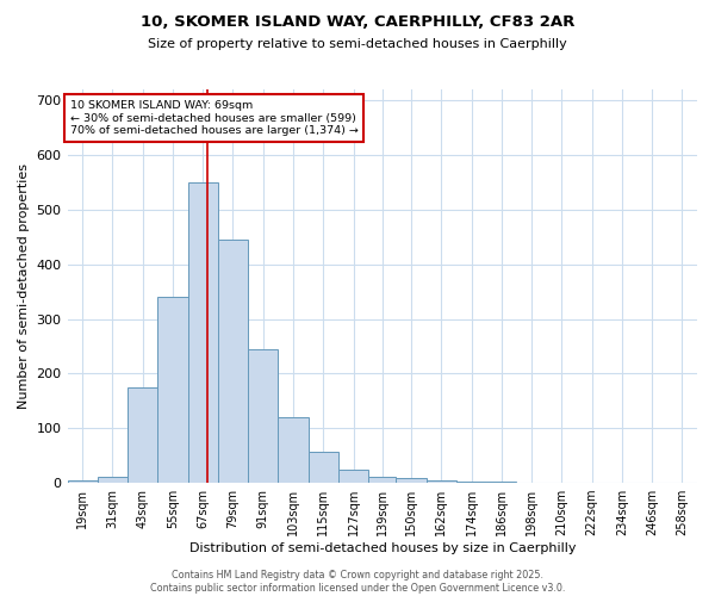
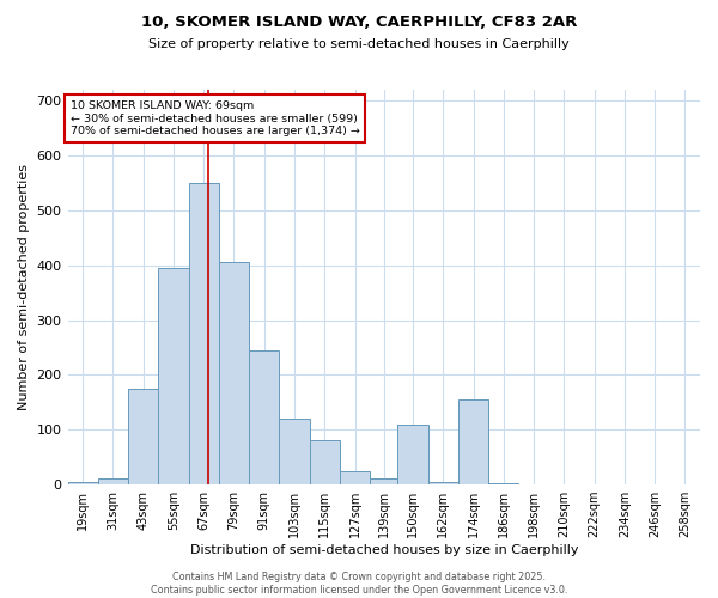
55sqm: 340 -> 395
79sqm: 445 -> 405
115sqm: 57 -> 80
150sqm: 8 -> 110
174sqm: 3 -> 155
